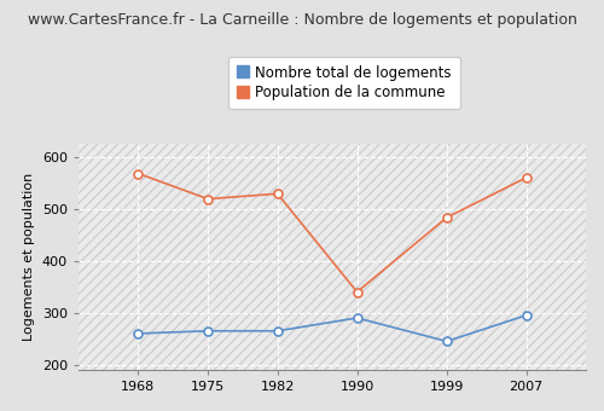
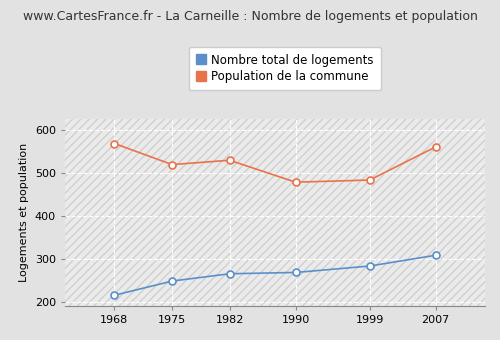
Nombre total de logements/1968: 260 -> 215
Nombre total de logements/1975: 265 -> 248
Nombre total de logements/1990: 290 -> 268
Population de la commune/1990: 340 -> 478
Nombre total de logements/1999: 245 -> 283
Nombre total de logements/2007: 295 -> 308
